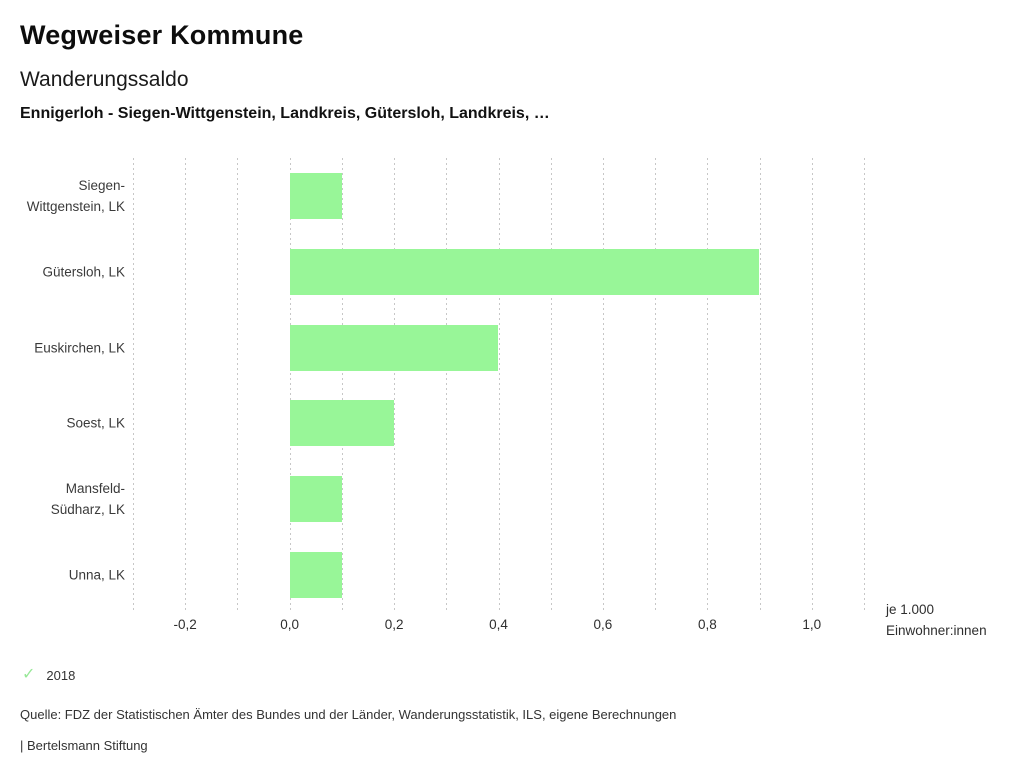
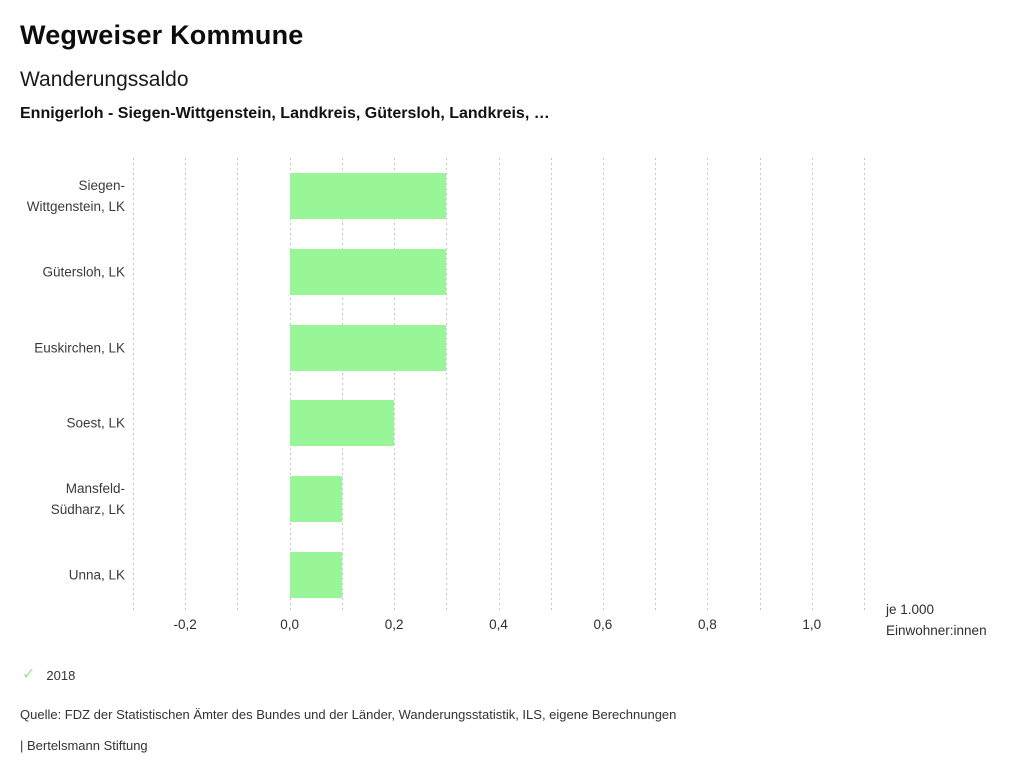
Siegen-Wittgenstein, LK: 0,1 -> 0,3
Gütersloh, LK: 0,9 -> 0,3
Euskirchen, LK: 0,4 -> 0,3
